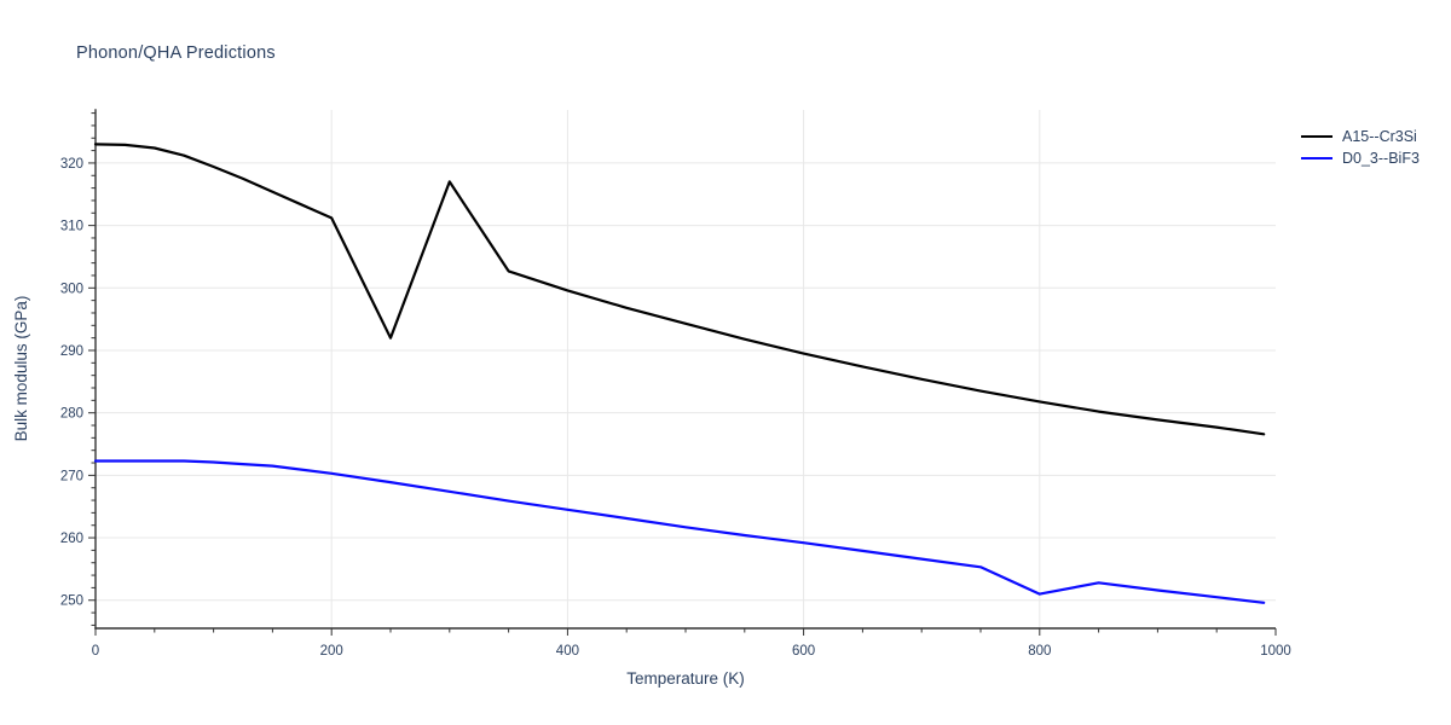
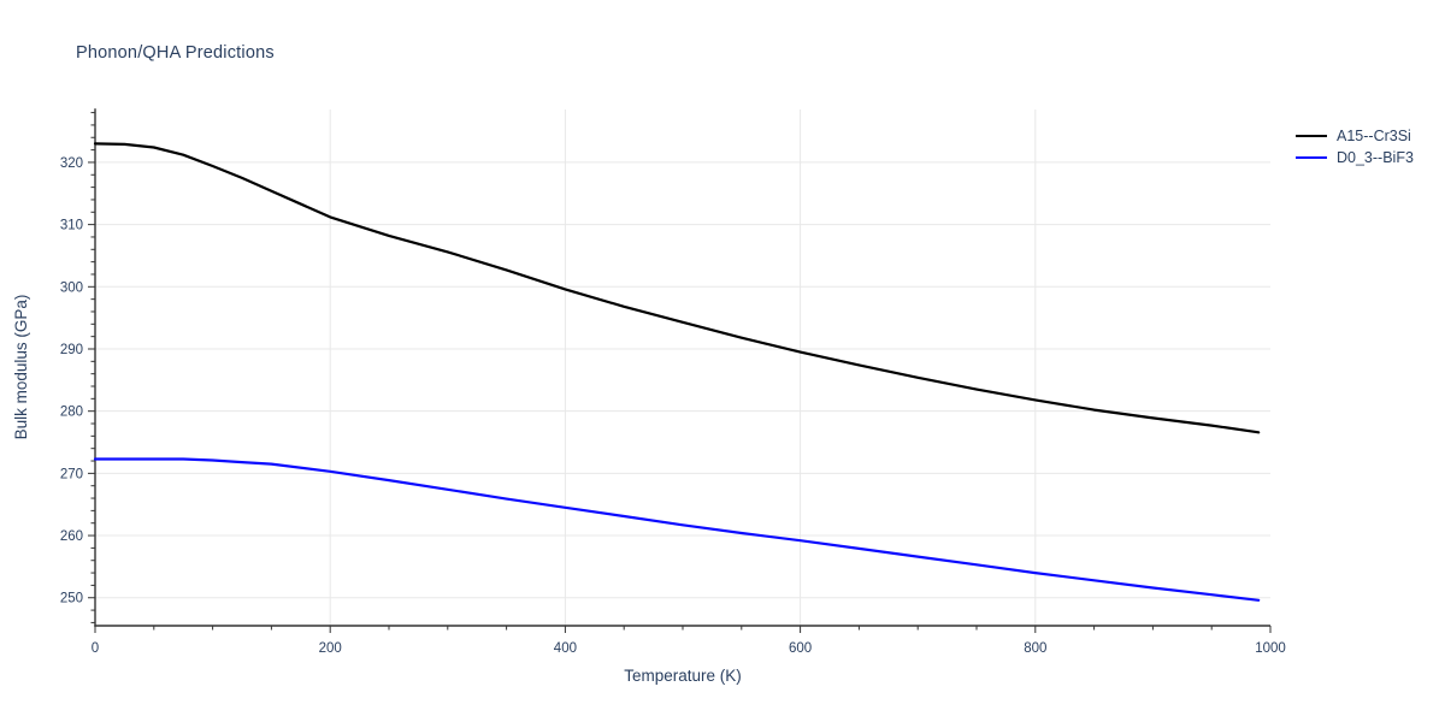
A15--Cr3Si/250: 292 -> 308
A15--Cr3Si/300: 317 -> 306
D0_3--BiF3/800: 251 -> 254
